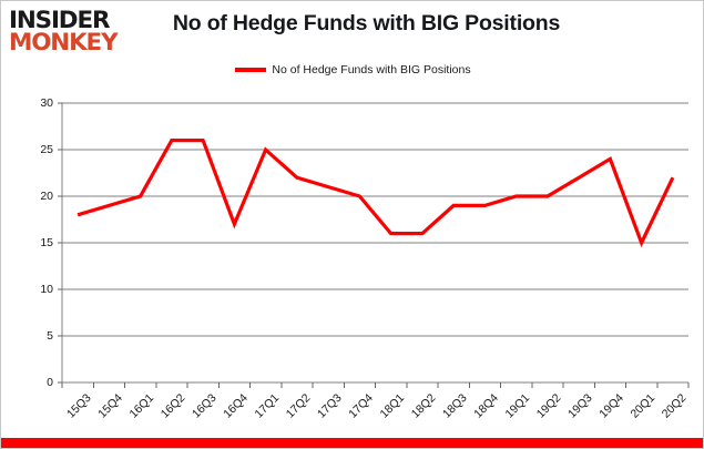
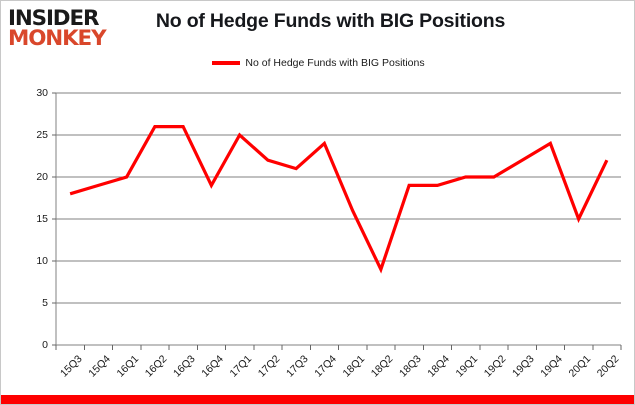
16Q4: 17 -> 19
17Q4: 20 -> 24
18Q2: 16 -> 9
